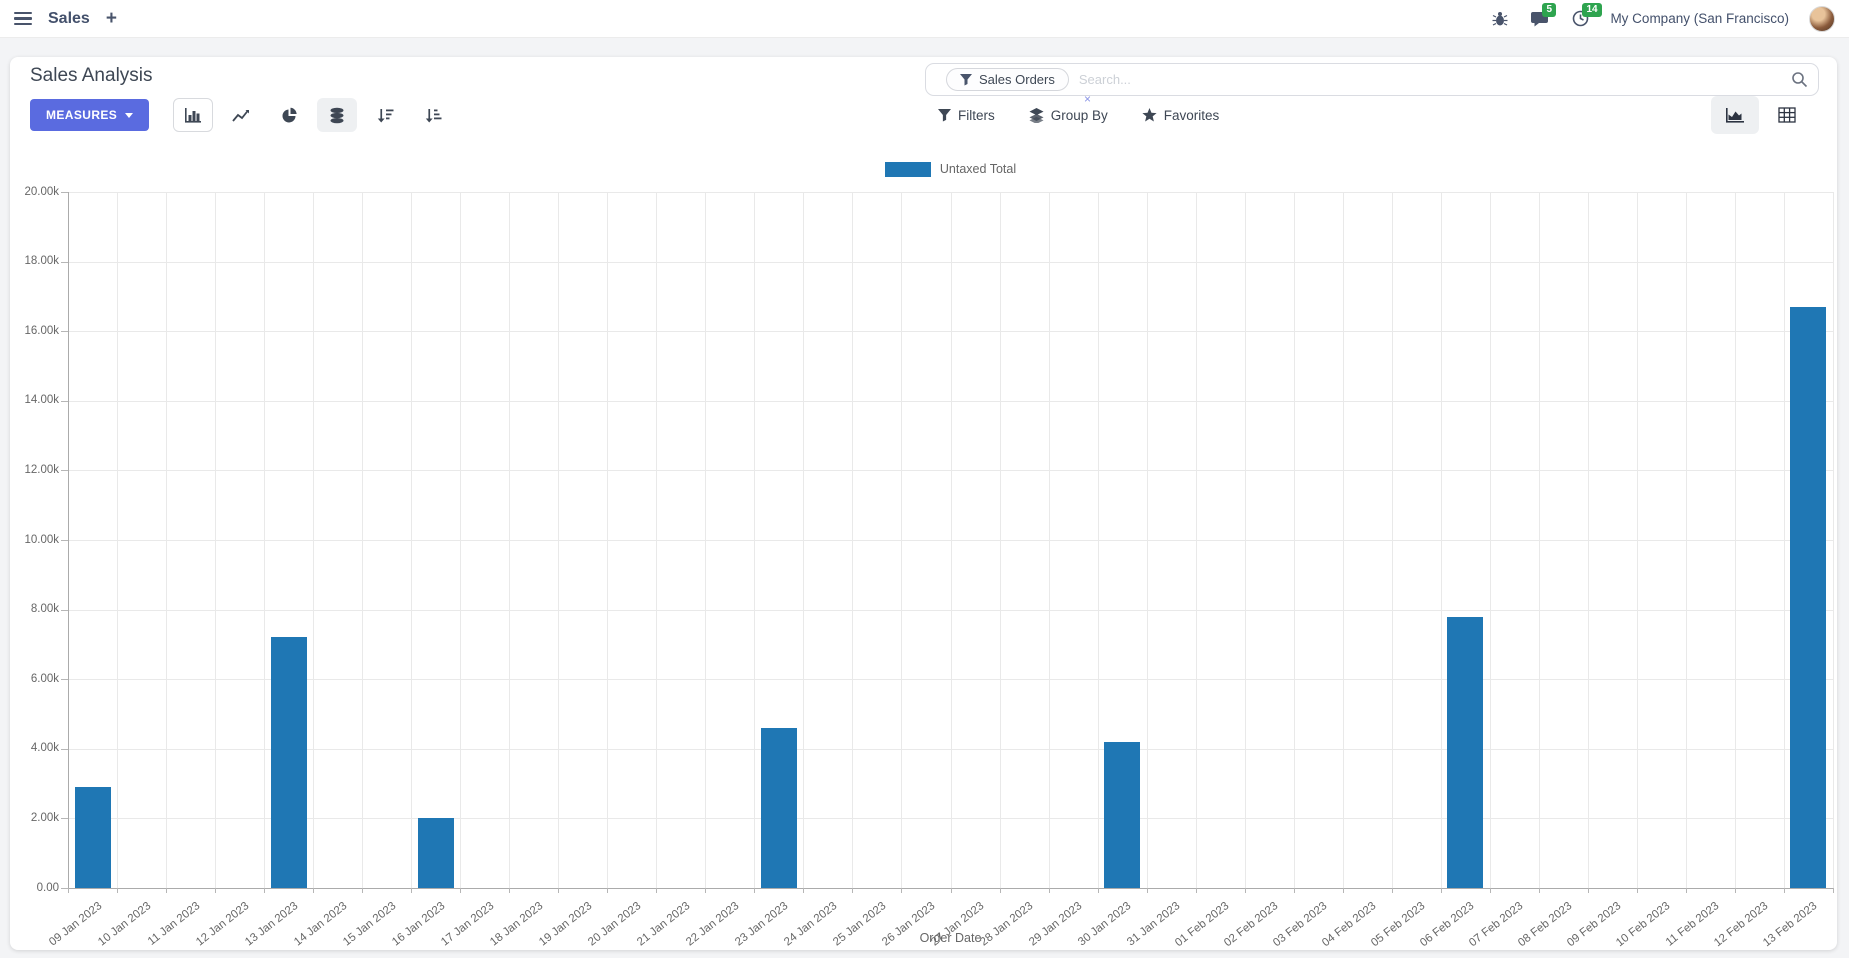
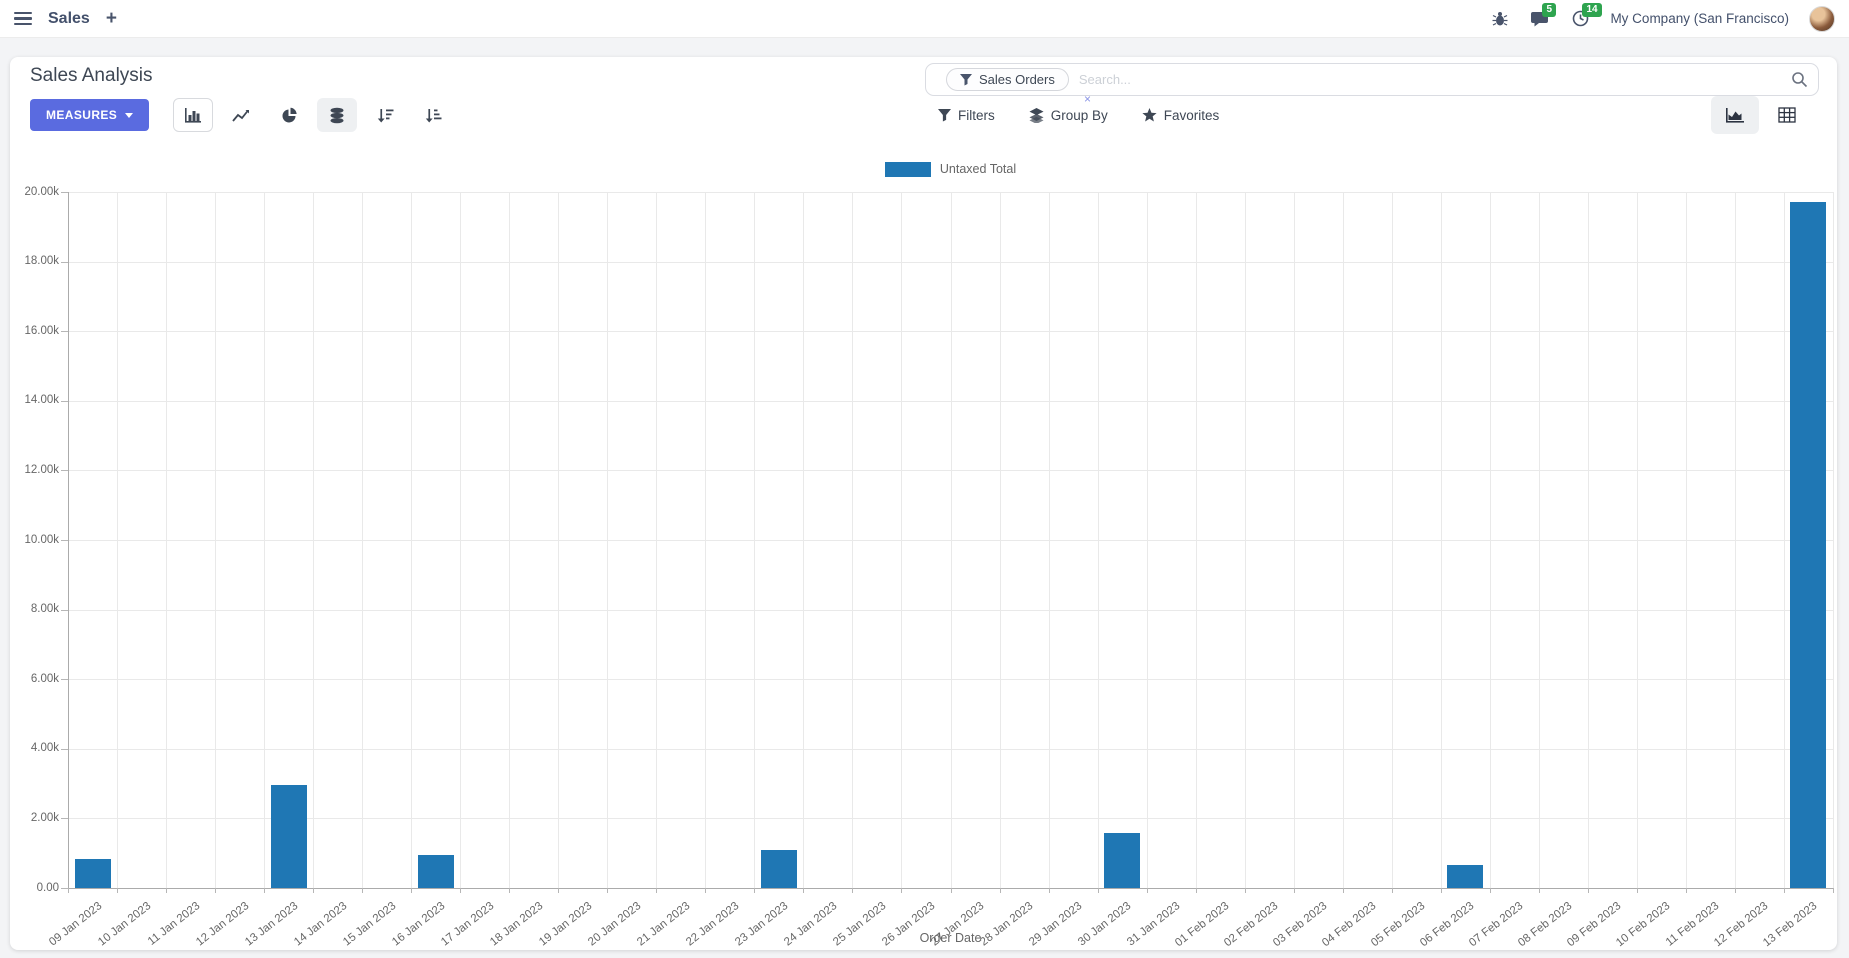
09 Jan 2023: 2.9k -> 0.8k
13 Jan 2023: 7.2k -> 3.0k
16 Jan 2023: 2.0k -> 1.0k
23 Jan 2023: 4.6k -> 1.1k
30 Jan 2023: 4.2k -> 1.6k
06 Feb 2023: 7.8k -> 0.6k
13 Feb 2023: 16.7k -> 19.7k
